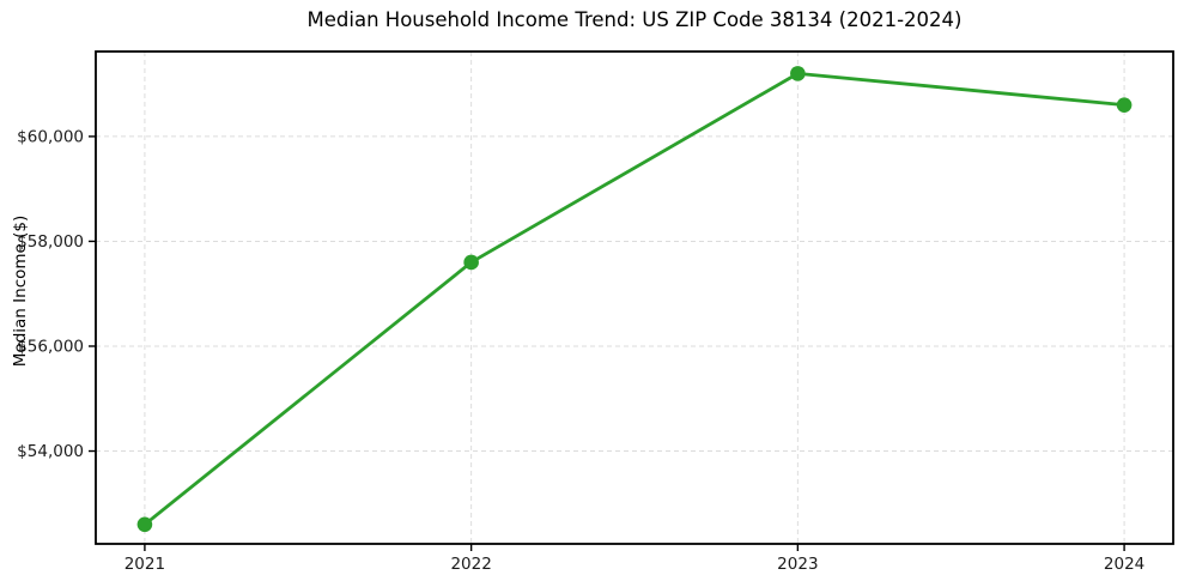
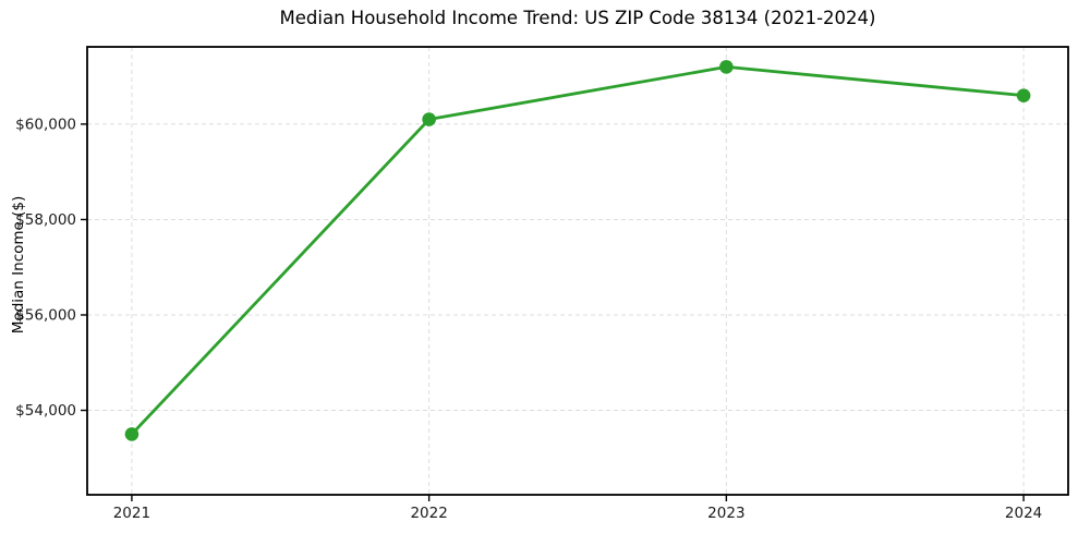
2021: $52600 -> $53500
2022: $57600 -> $60100
